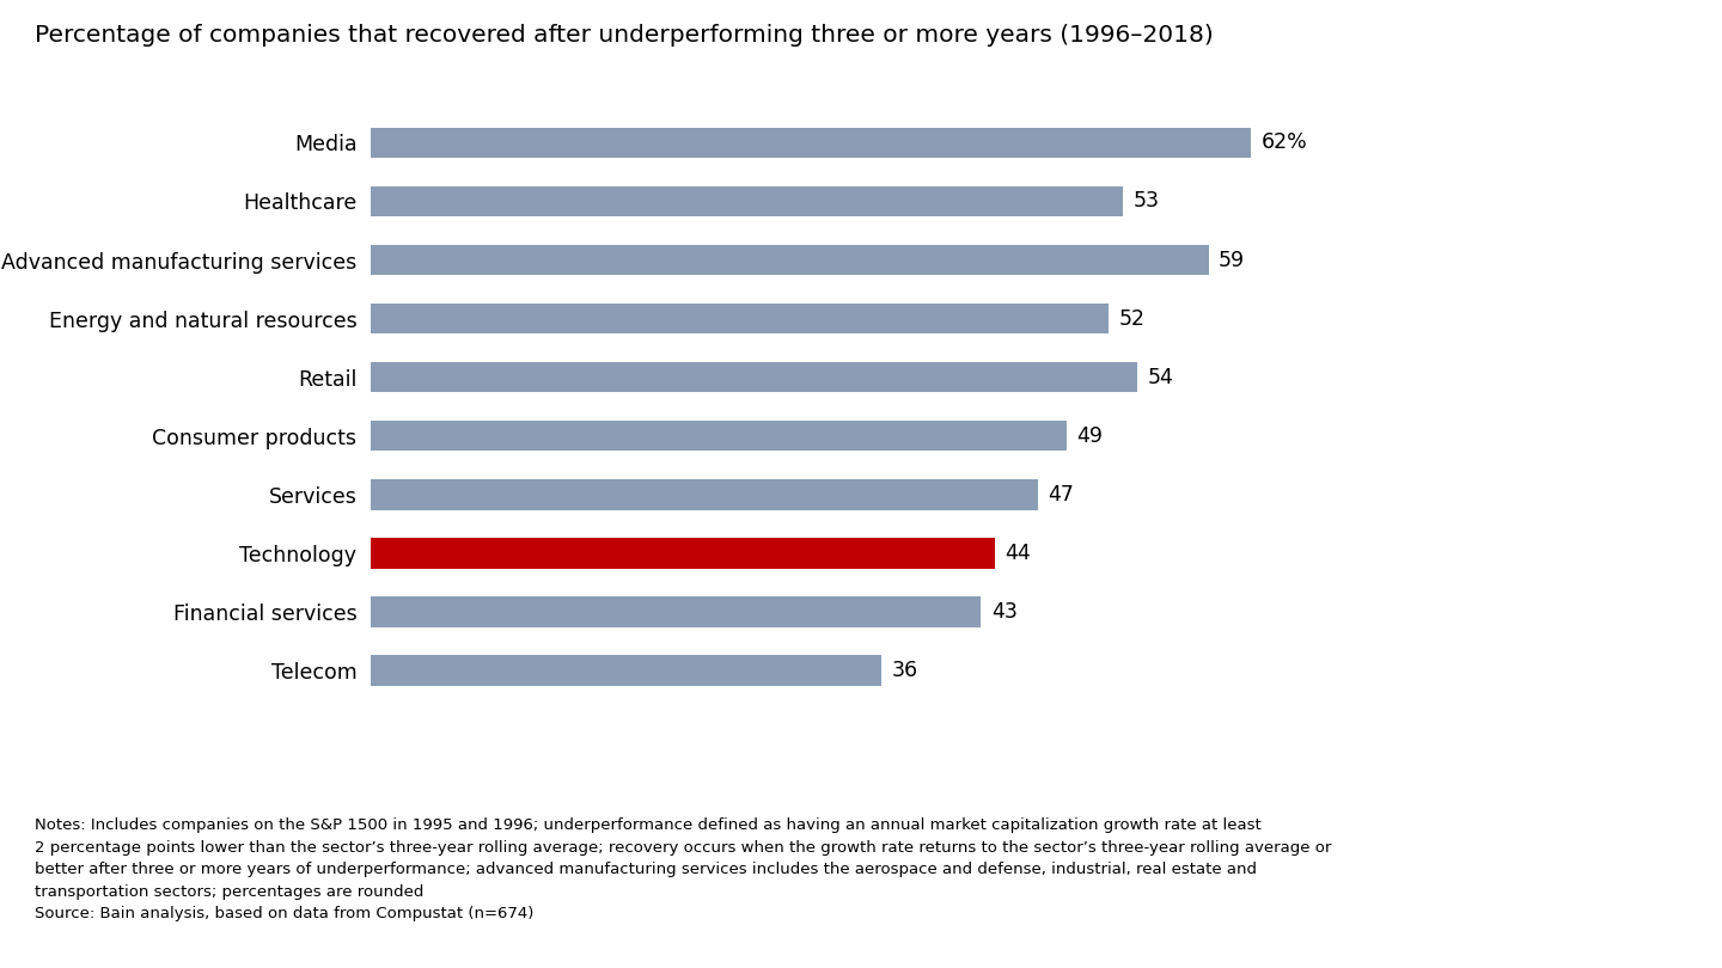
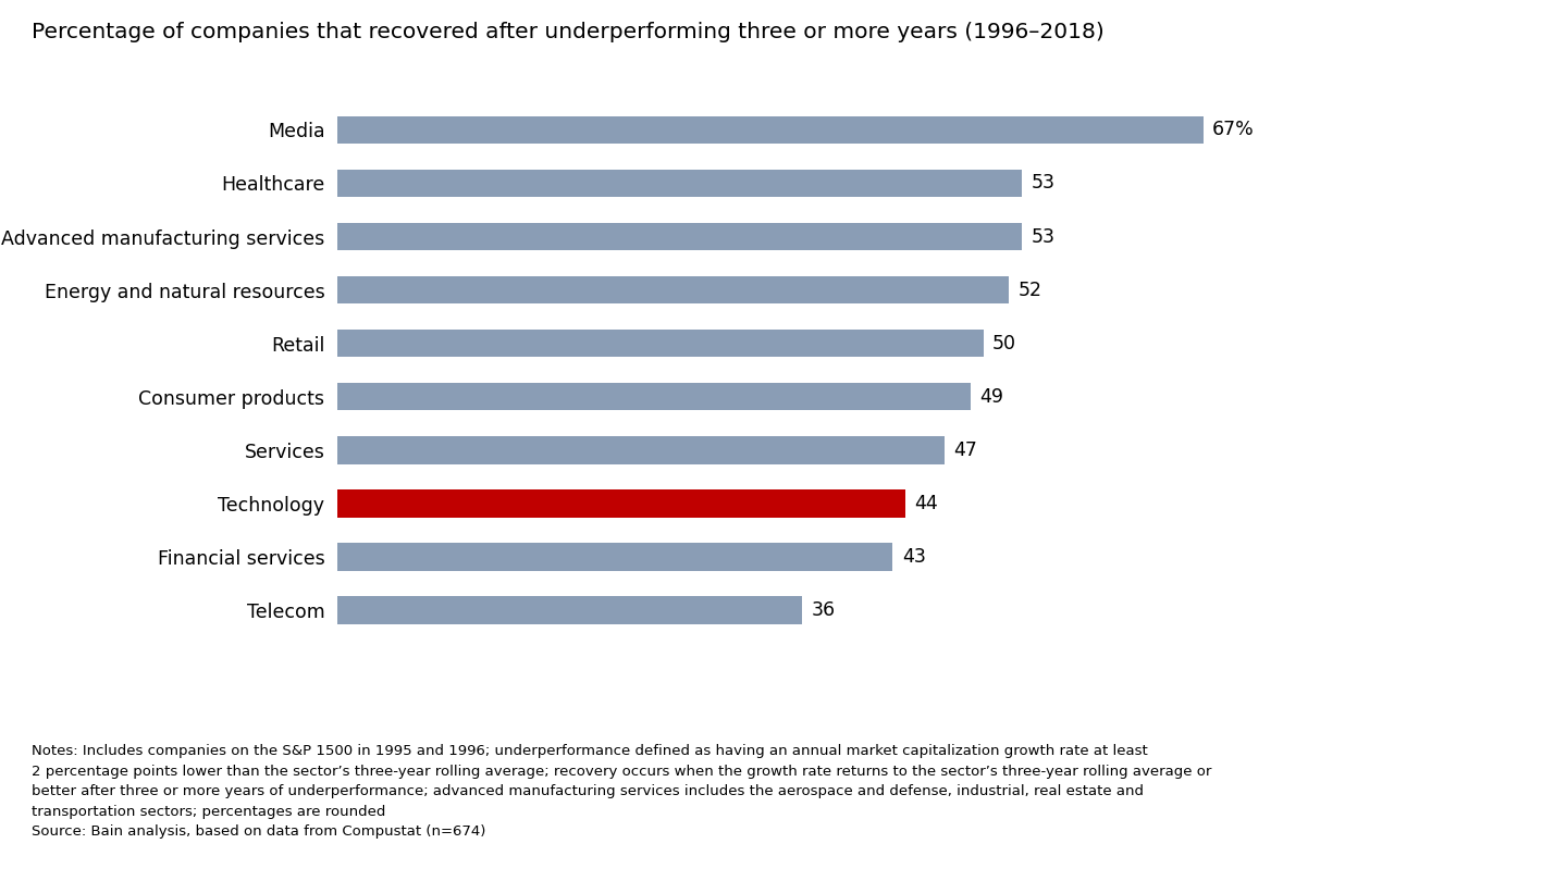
Media: 62% -> 67%
Advanced manufacturing services: 59 -> 53
Retail: 54 -> 50
